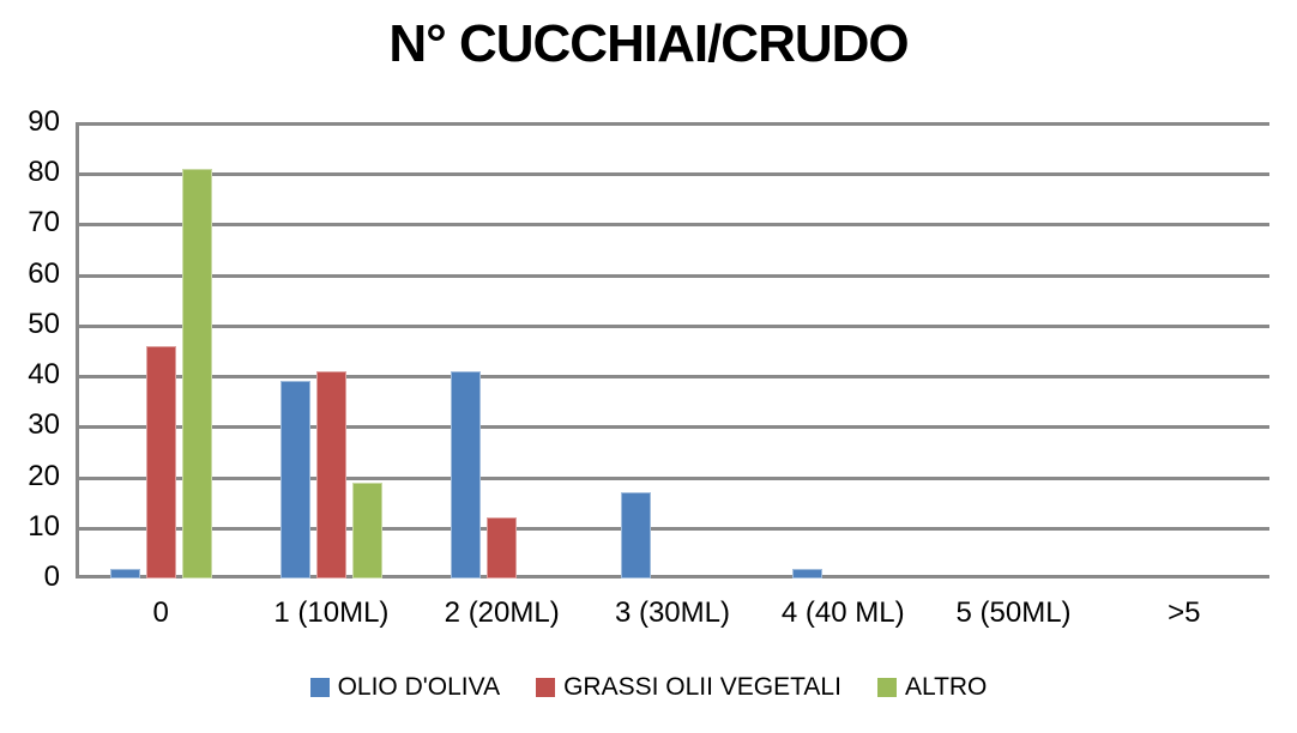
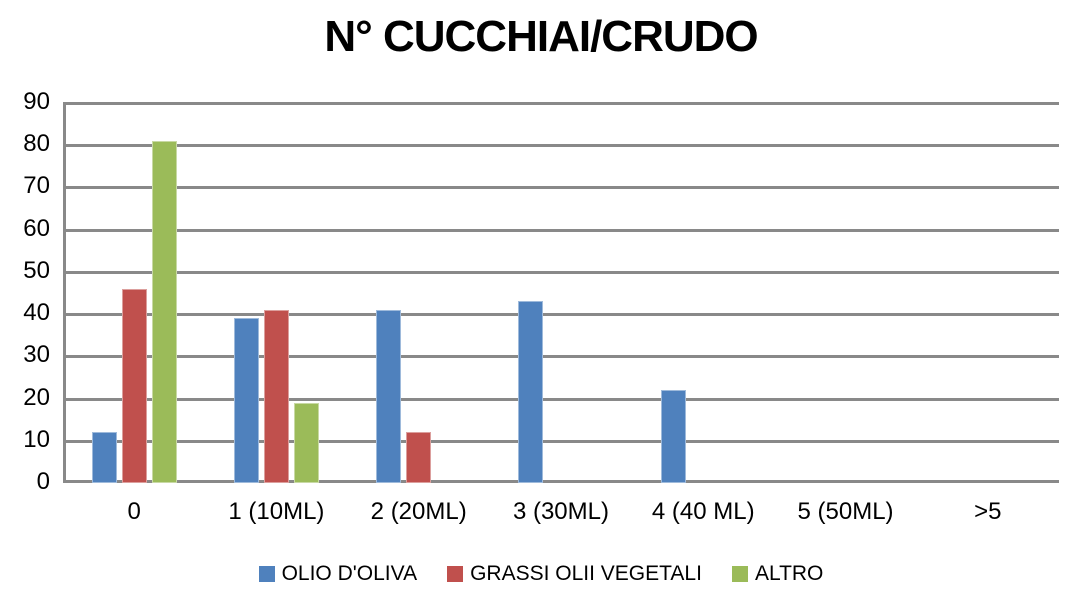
OLIO D'OLIVA/0: 2 -> 12
OLIO D'OLIVA/3 (30ML): 17 -> 43
OLIO D'OLIVA/4 (40 ML): 2 -> 22
